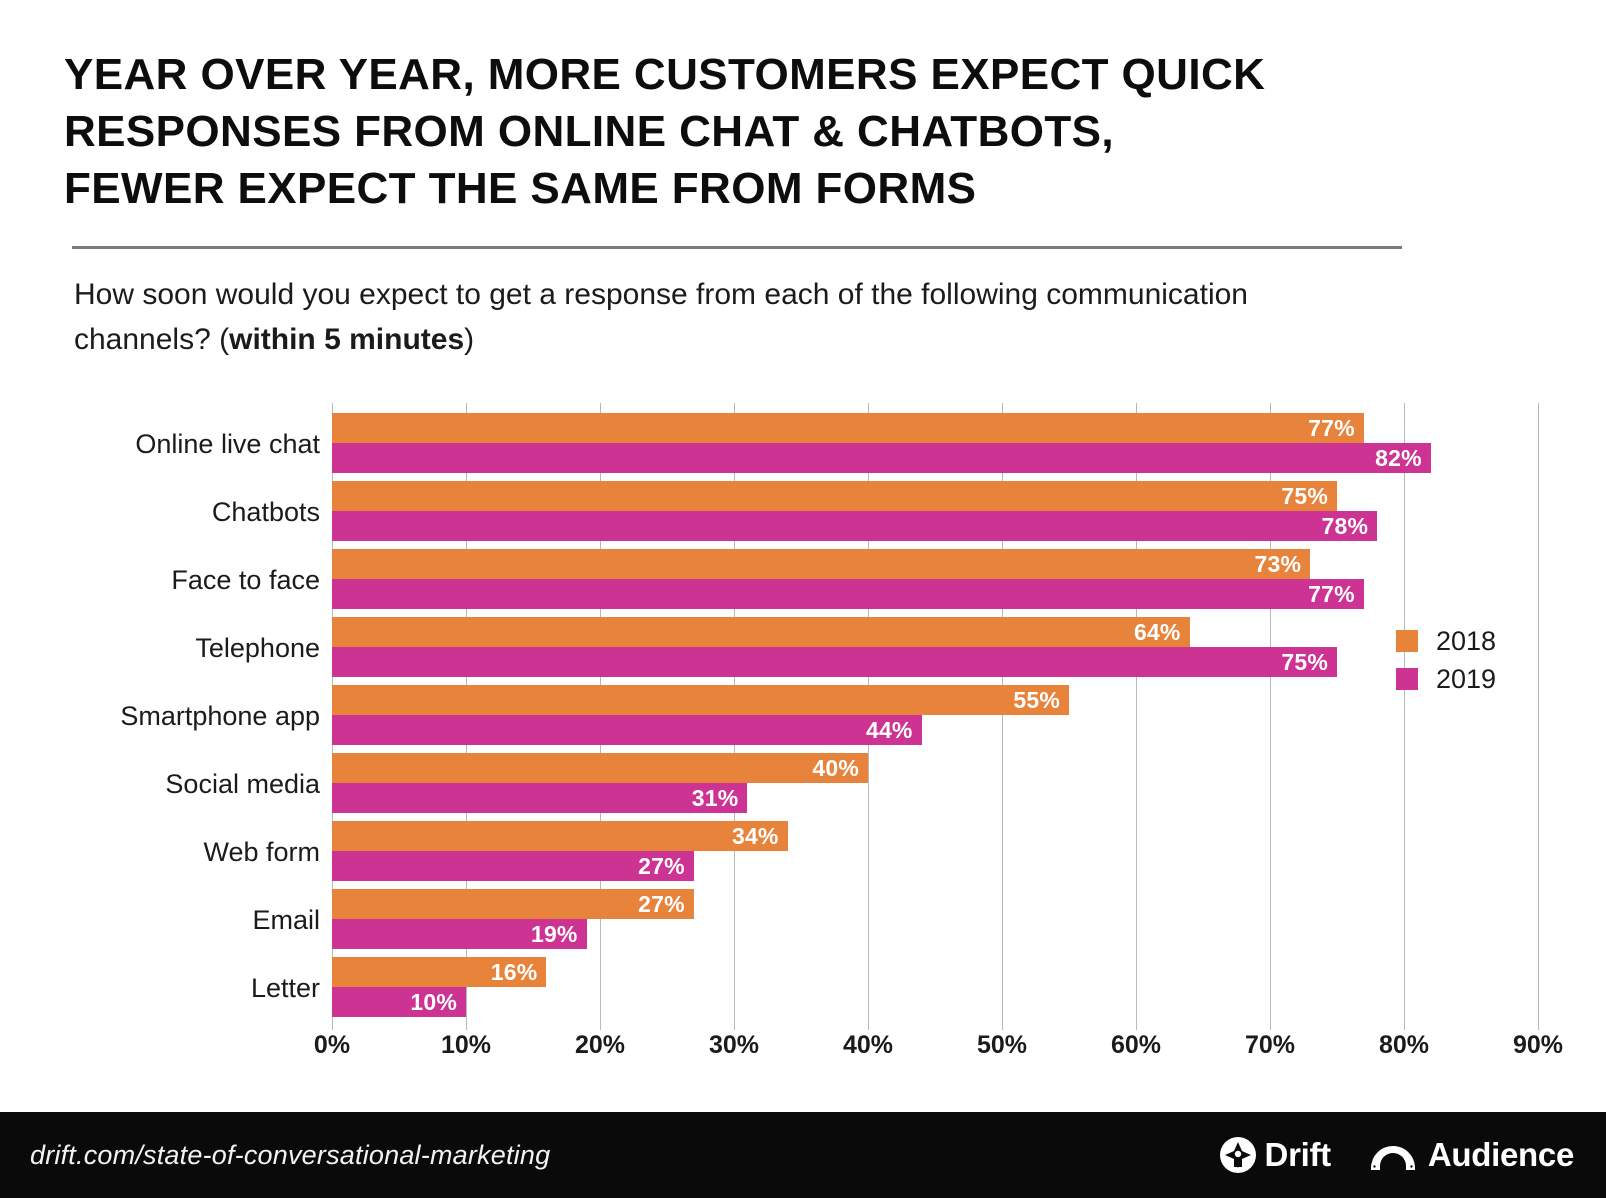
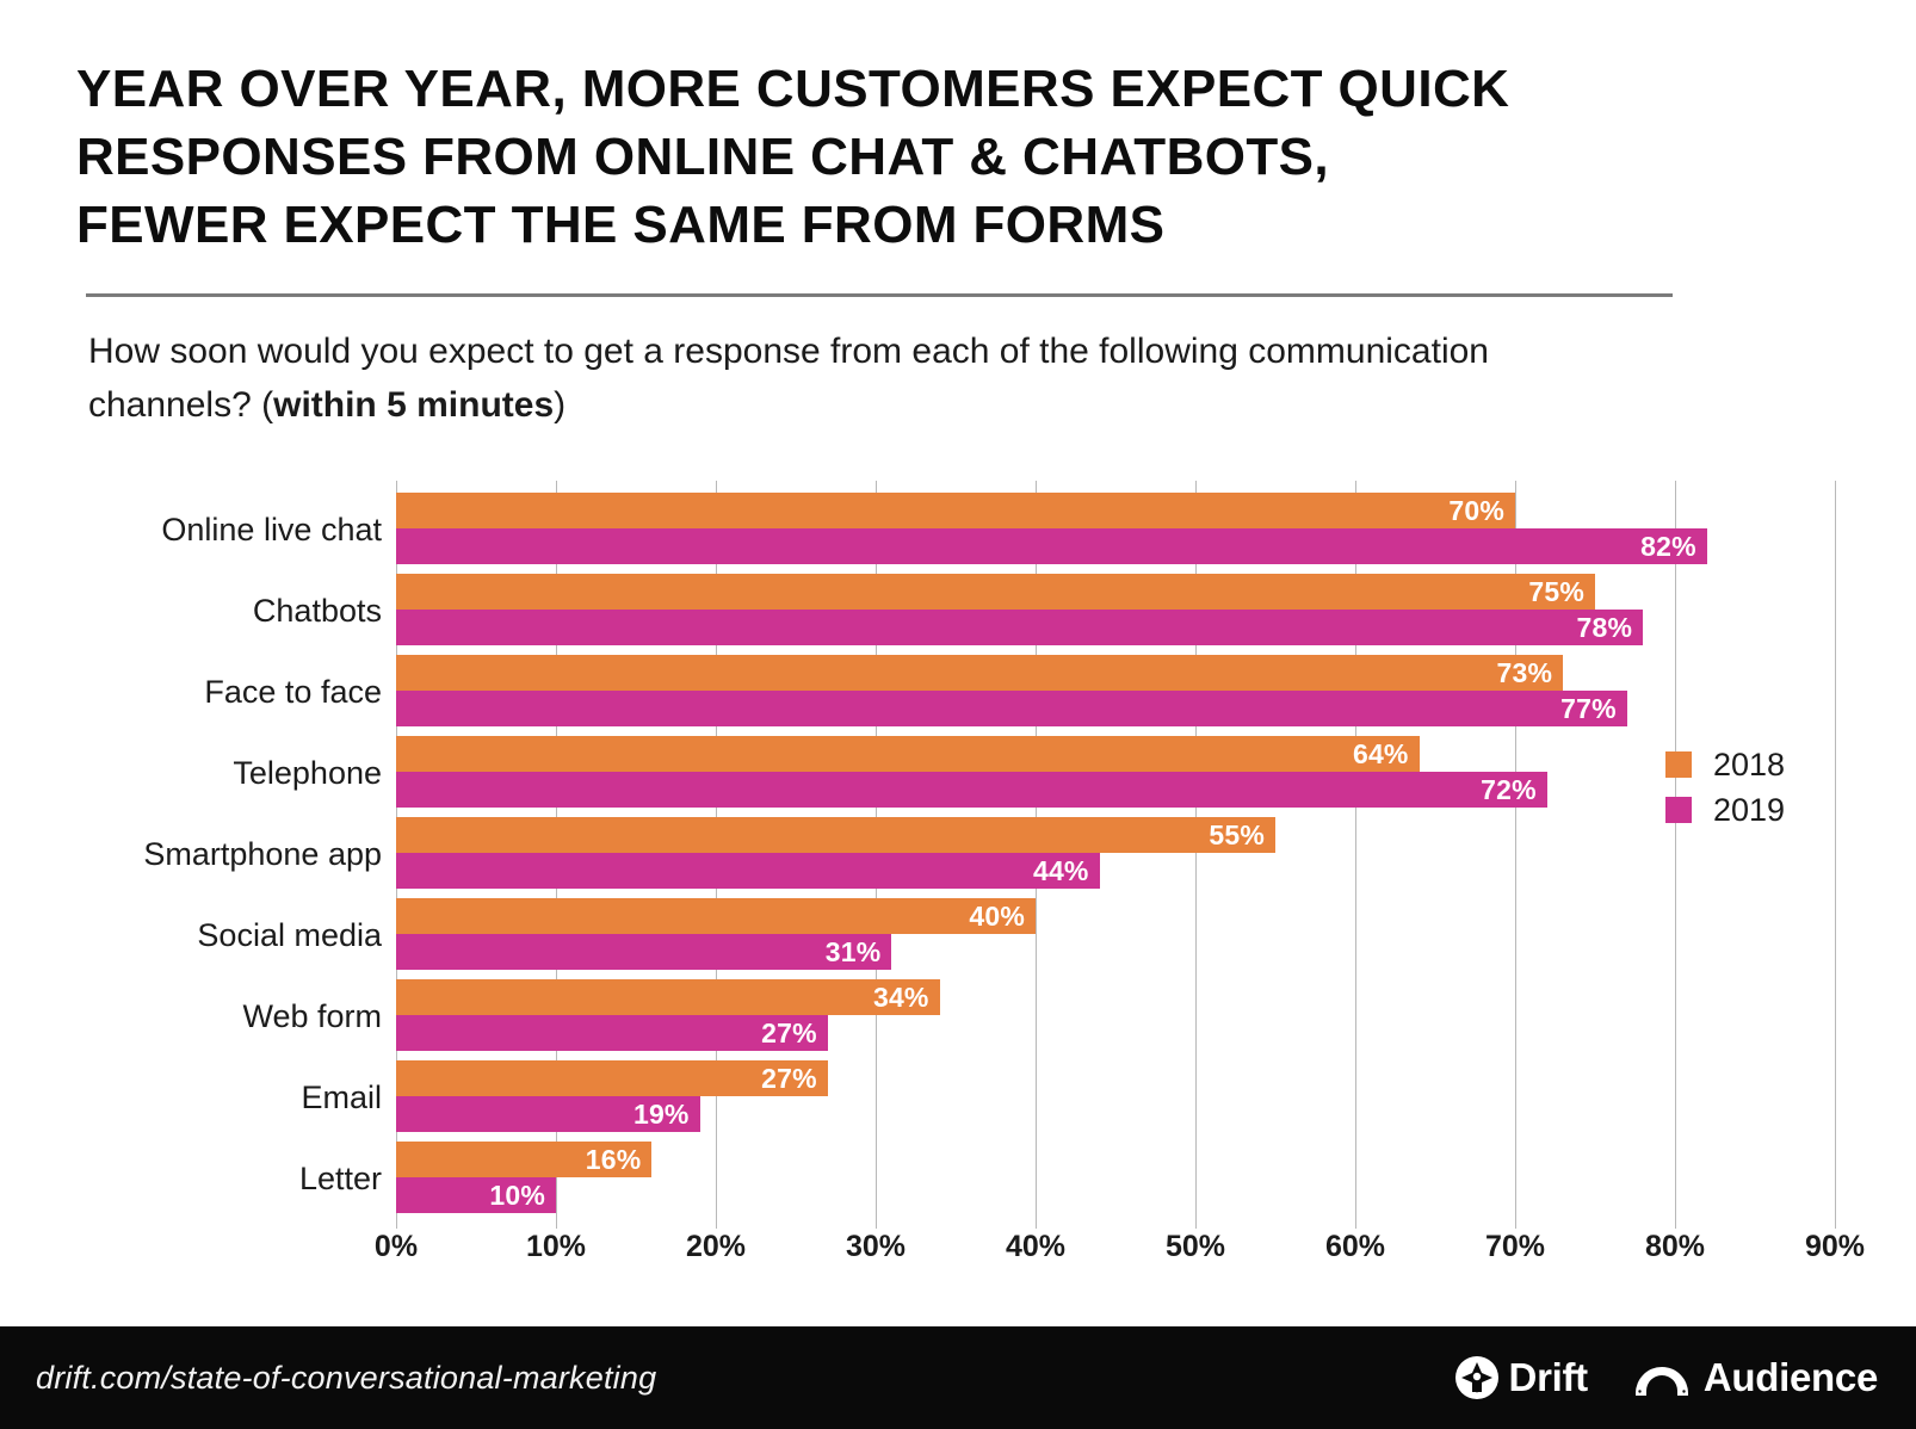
2018/Online live chat: 77% -> 70%
2019/Telephone: 75% -> 72%
